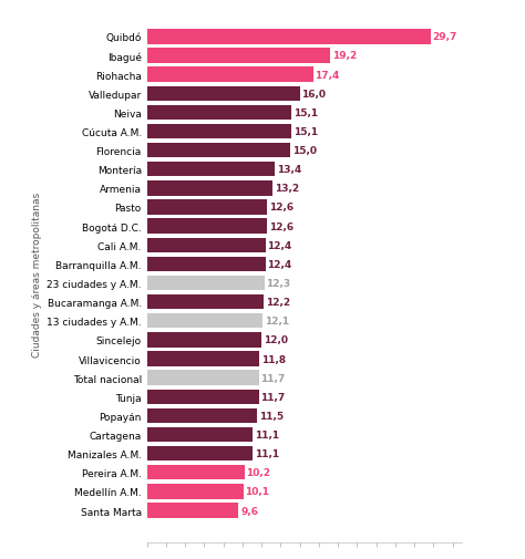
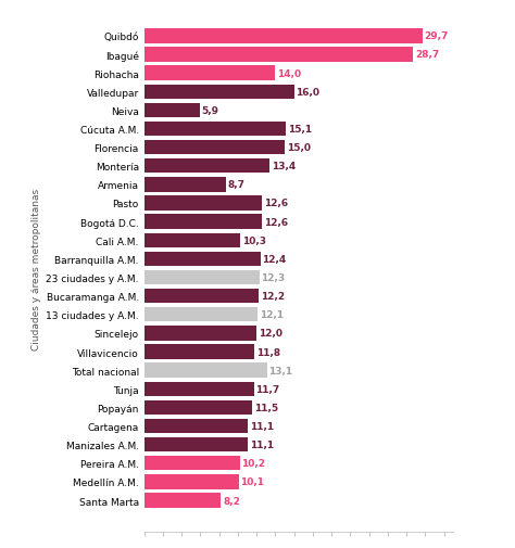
Ibagué: 19,2 -> 28,7
Riohacha: 17,4 -> 14,0
Neiva: 15,1 -> 5,9
Armenia: 13,2 -> 8,7
Cali A.M.: 12,4 -> 10,3
Total nacional: 11,7 -> 13,1
Santa Marta: 9,6 -> 8,2
